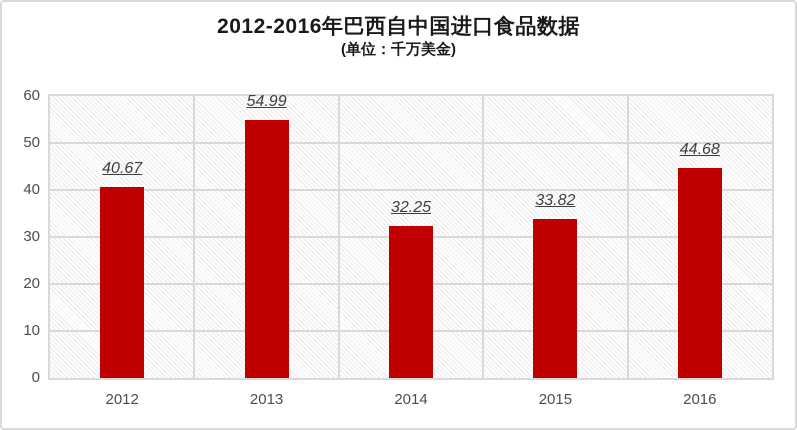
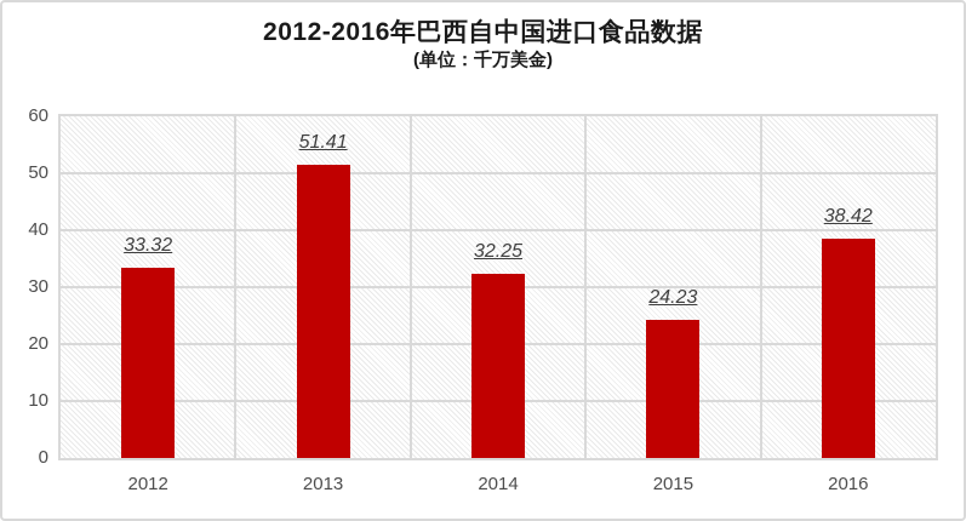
2012: 40.67 -> 33.32
2013: 54.99 -> 51.41
2015: 33.82 -> 24.23
2016: 44.68 -> 38.42
